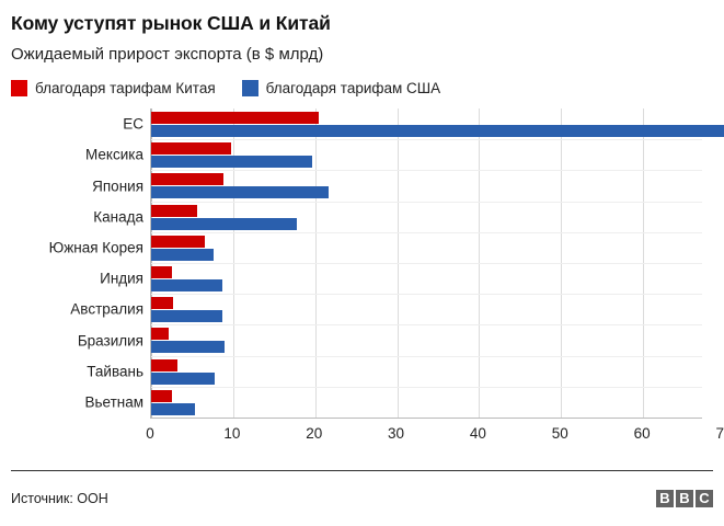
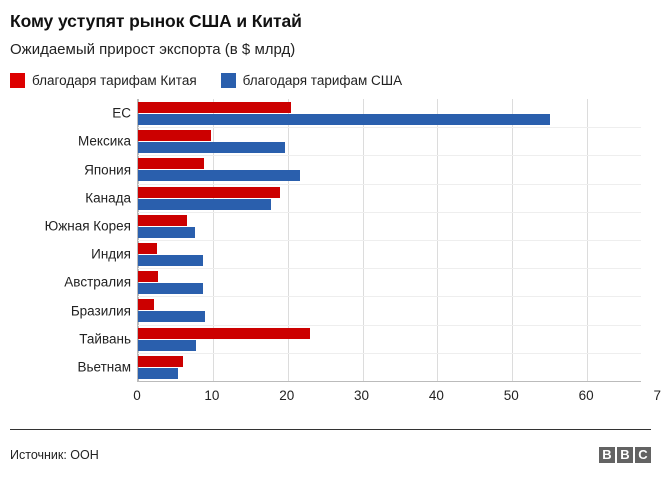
благодаря тарифам США/ЕС: 70 -> 55
благодаря тарифам Китая/Канада: 6 -> 19
благодаря тарифам Китая/Тайвань: 3 -> 23
благодаря тарифам Китая/Вьетнам: 3 -> 6
